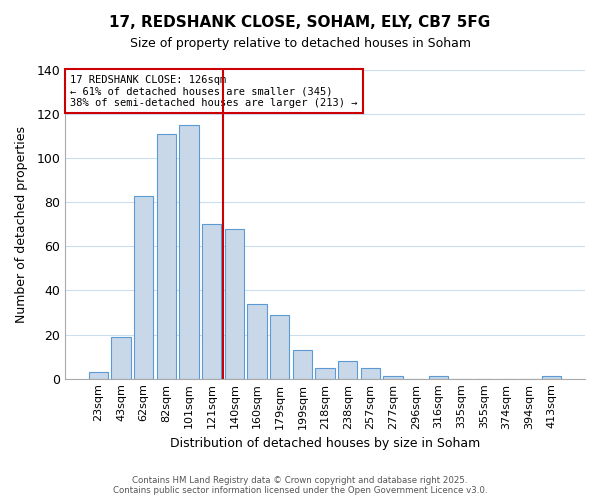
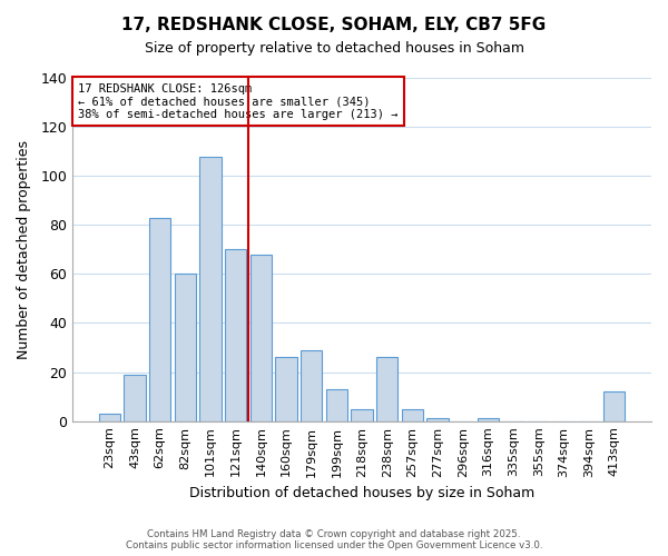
82sqm: 111 -> 60
101sqm: 115 -> 108
160sqm: 34 -> 26
238sqm: 8 -> 26
413sqm: 1 -> 12
